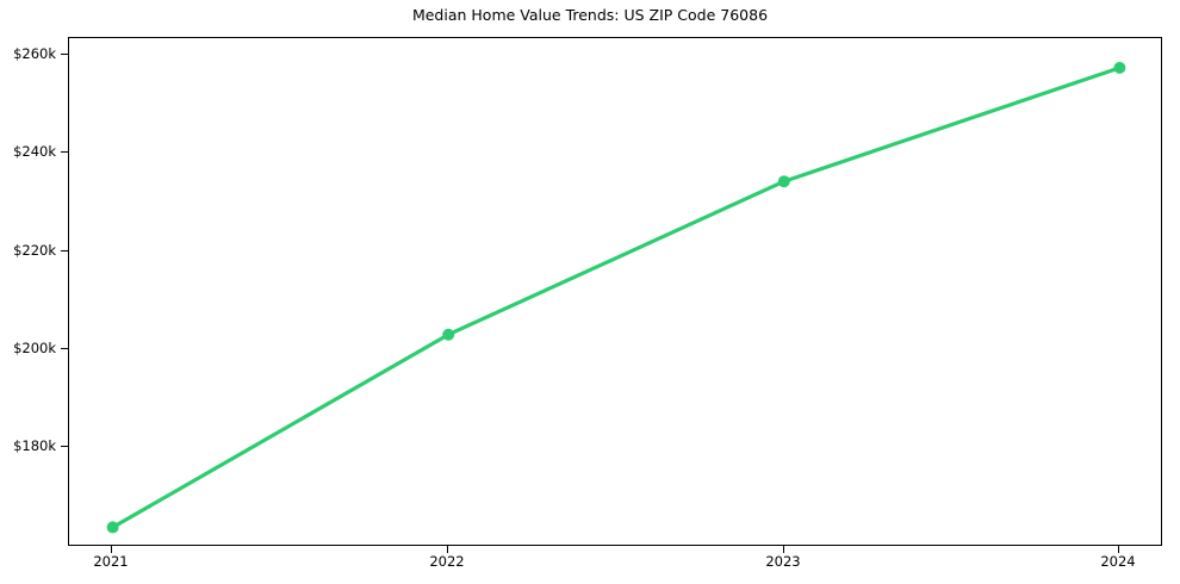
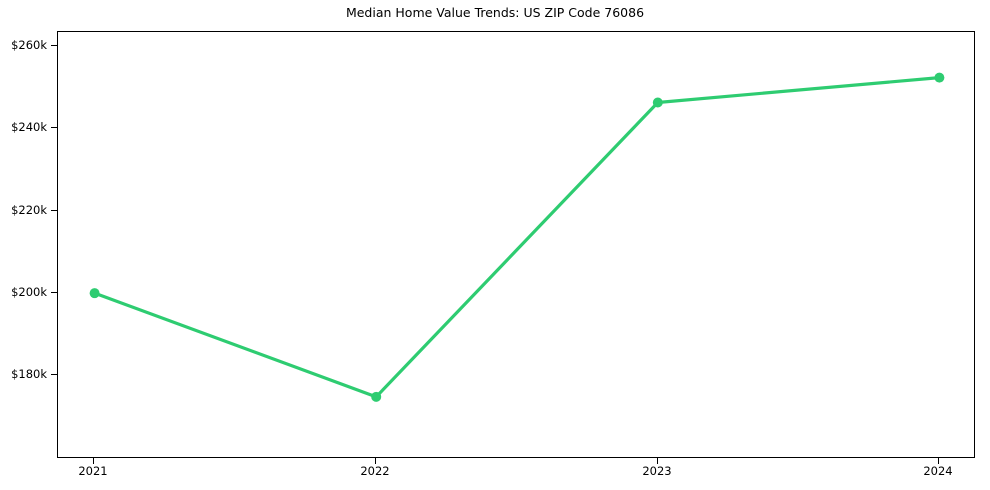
2021: $165k -> $201k
2022: $204k -> $176k
2023: $235k -> $247k
2024: $258k -> $253k
